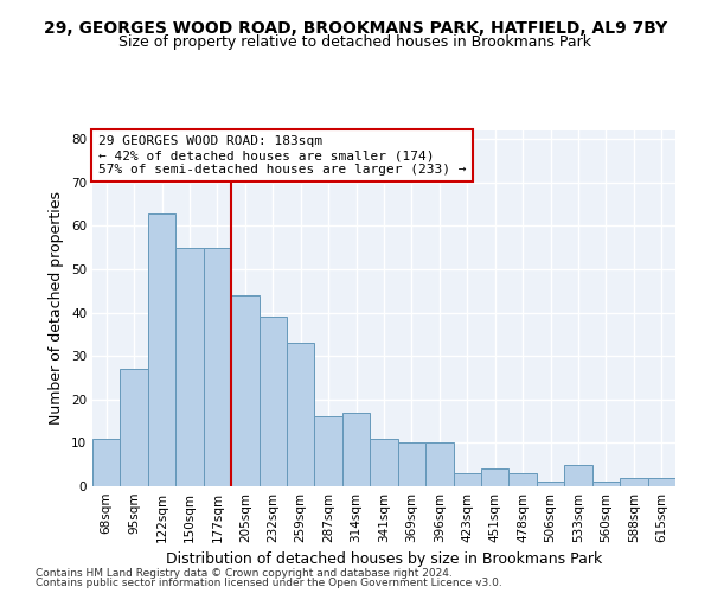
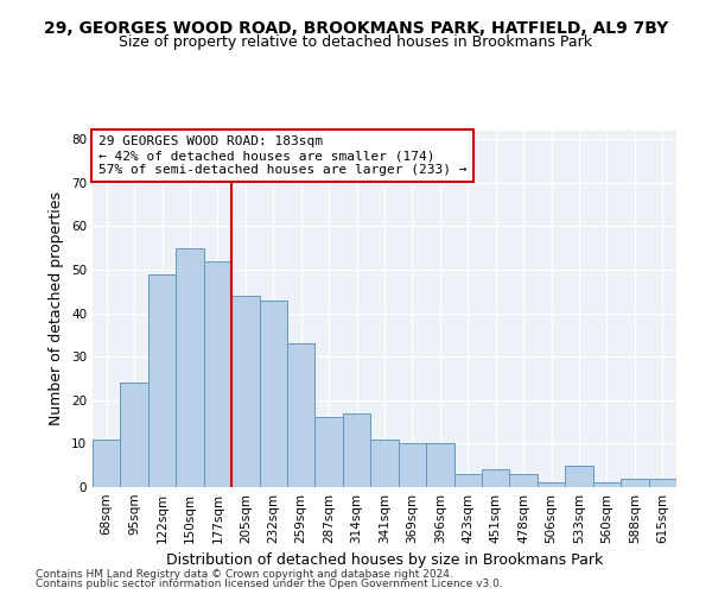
95sqm: 27 -> 24
122sqm: 63 -> 49
177sqm: 55 -> 52
232sqm: 39 -> 43
